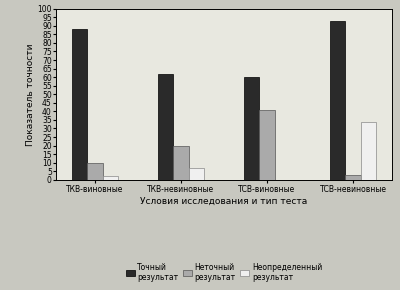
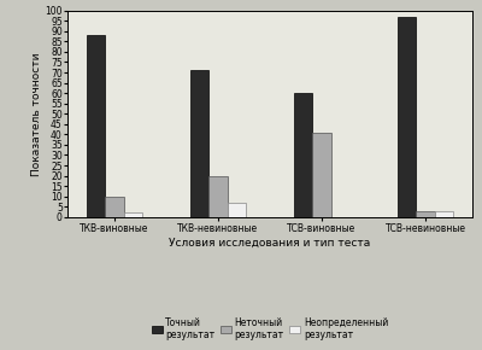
Точный результат/ТКВ-невиновные: 62 -> 71
Точный результат/ТСВ-невиновные: 93 -> 97
Неопределенный результат/ТСВ-невиновные: 34 -> 3
